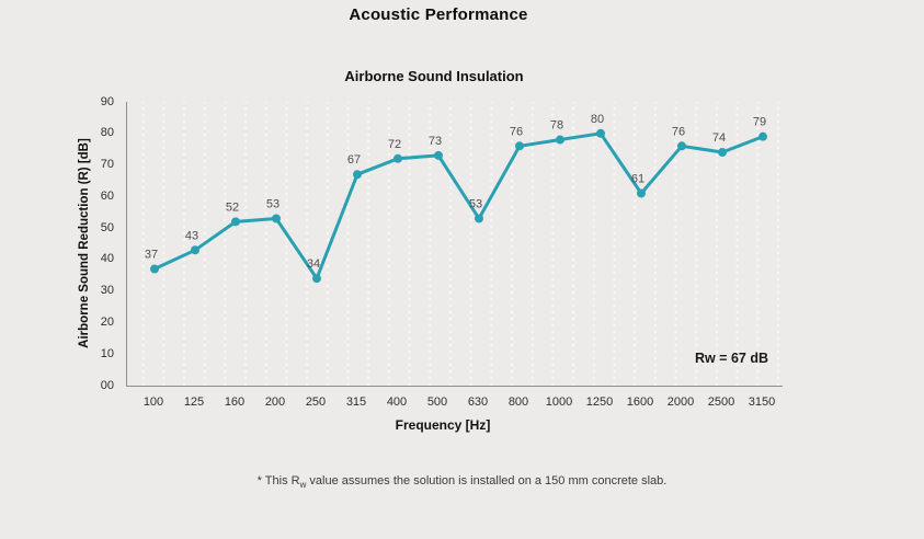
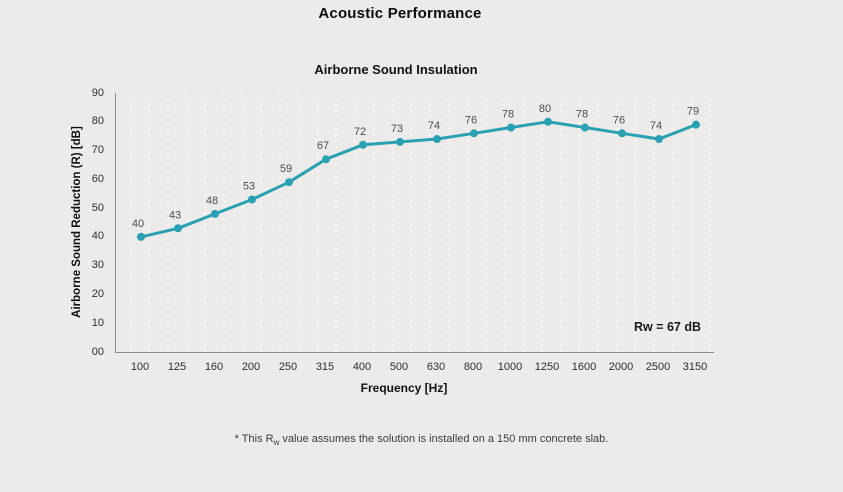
100: 37 -> 40
160: 52 -> 48
250: 34 -> 59
630: 53 -> 74
1600: 61 -> 78
